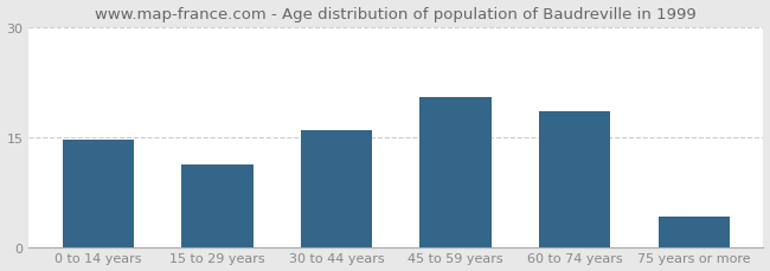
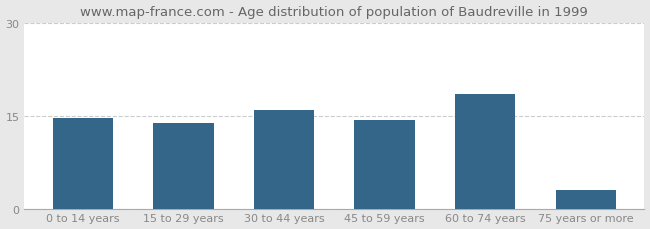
15 to 29 years: 11.2 -> 13.8
45 to 59 years: 20.4 -> 14.3
75 years or more: 4.2 -> 3.0
